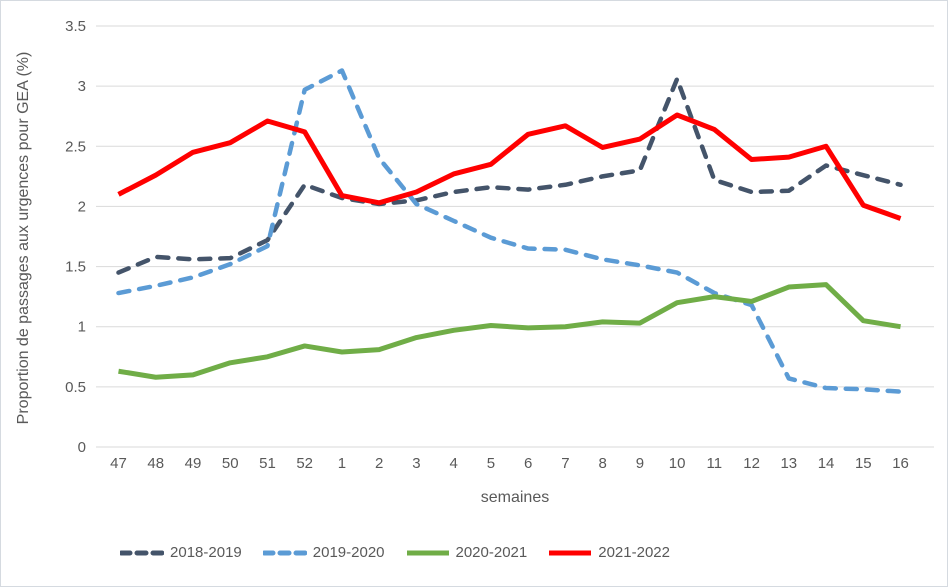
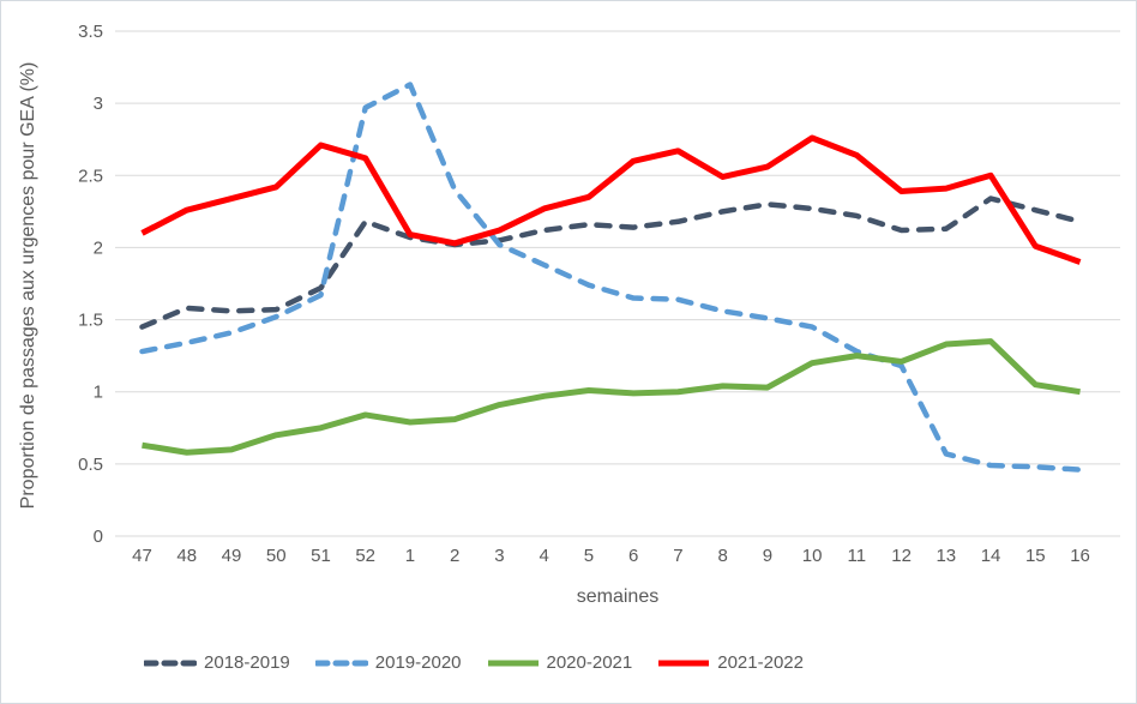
2021-2022/49: 2.45 -> 2.34
2021-2022/50: 2.53 -> 2.42
2018-2019/10: 3.06 -> 2.27
